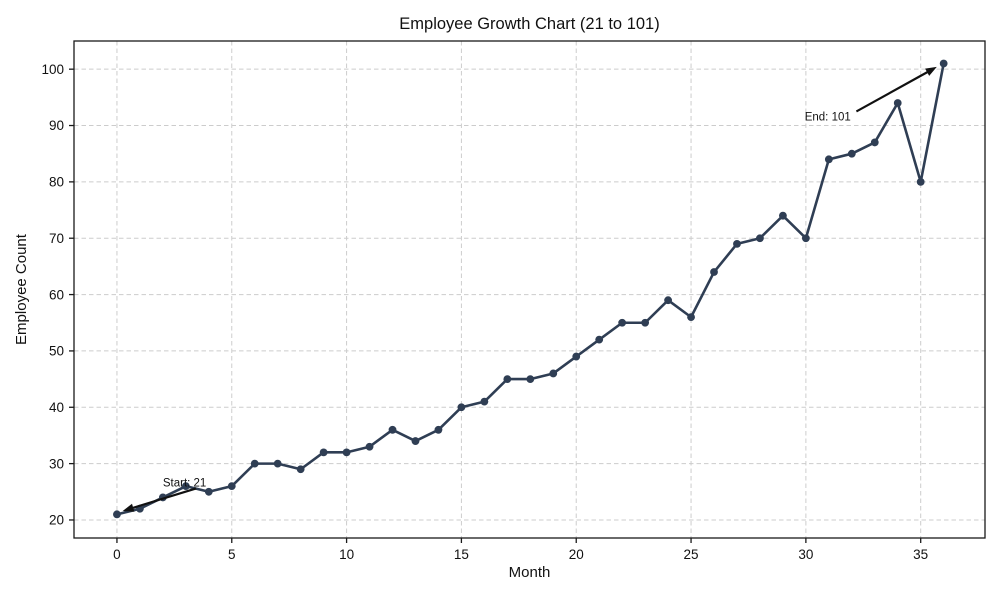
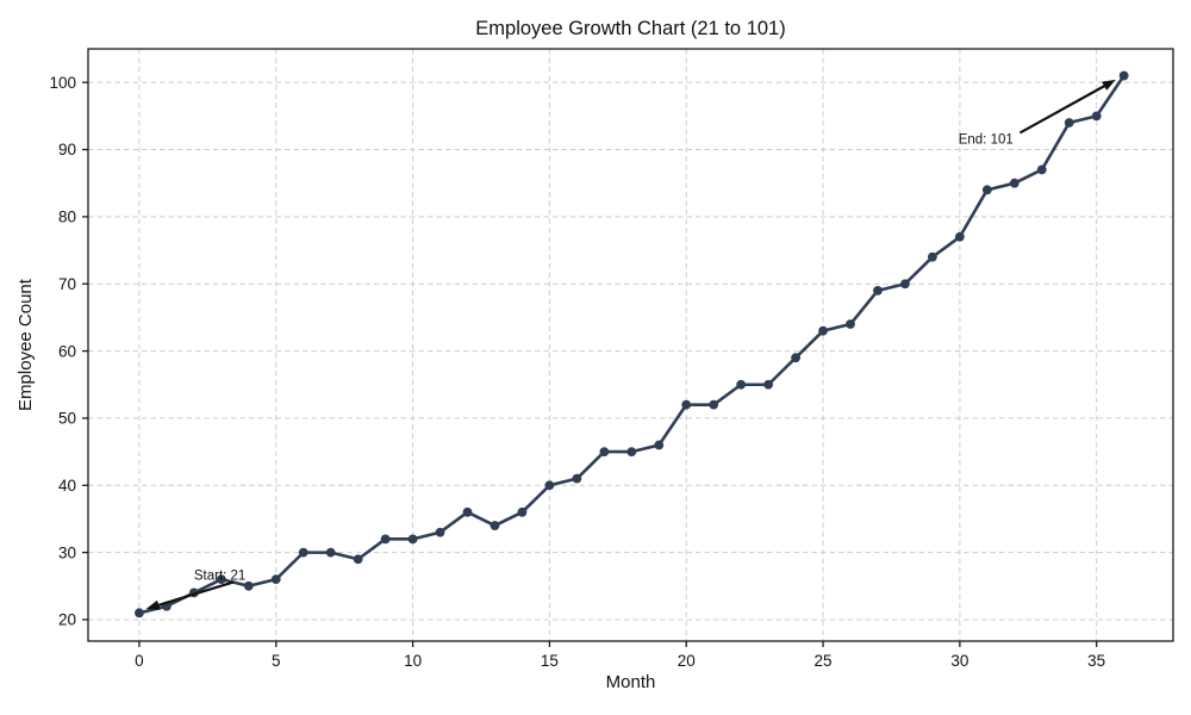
20: 49 -> 52
25: 56 -> 63
30: 70 -> 77
35: 80 -> 95
